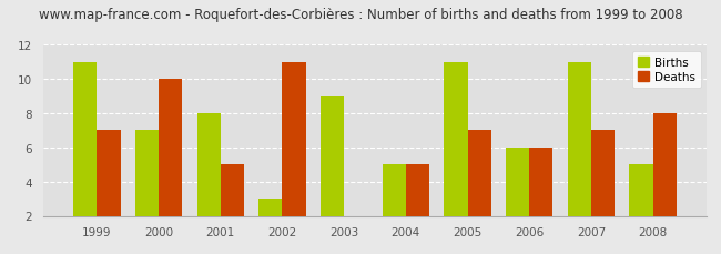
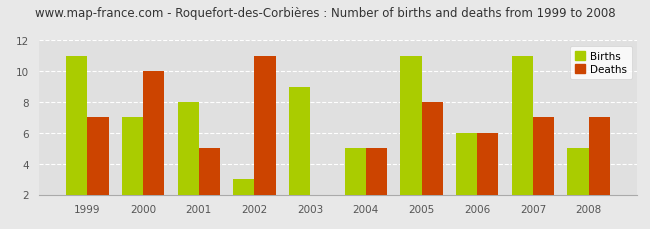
Deaths/2005: 7 -> 8
Deaths/2008: 8 -> 7
